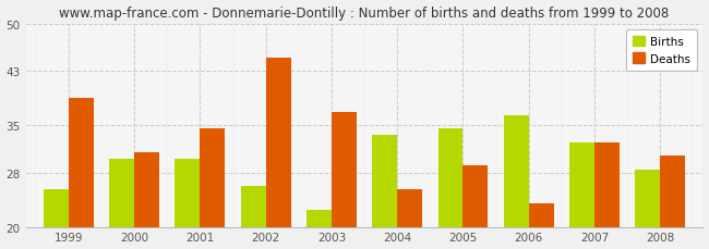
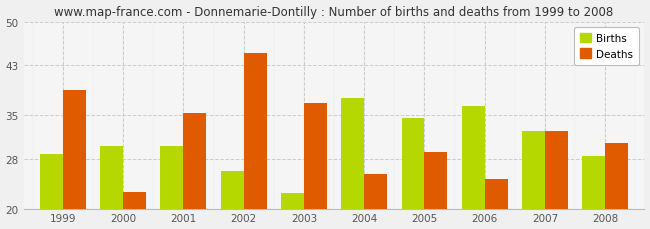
Births/1999: 25.5 -> 28.8
Deaths/2000: 31.0 -> 22.6
Deaths/2001: 34.5 -> 35.4
Births/2004: 33.5 -> 37.8
Deaths/2006: 23.5 -> 24.8
